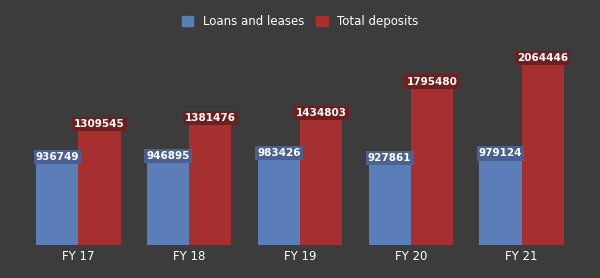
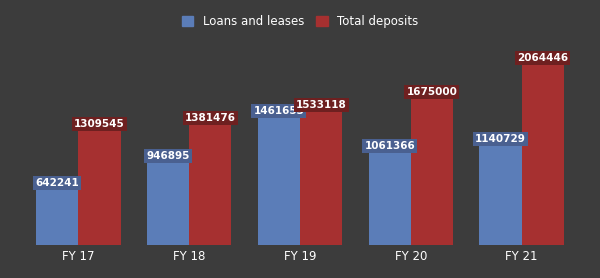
Loans and leases/FY 17: 936749 -> 642241
Loans and leases/FY 19: 983426 -> 1461653
Total deposits/FY 19: 1434803 -> 1533118
Loans and leases/FY 20: 927861 -> 1061366
Total deposits/FY 20: 1795480 -> 1675000
Loans and leases/FY 21: 979124 -> 1140729
